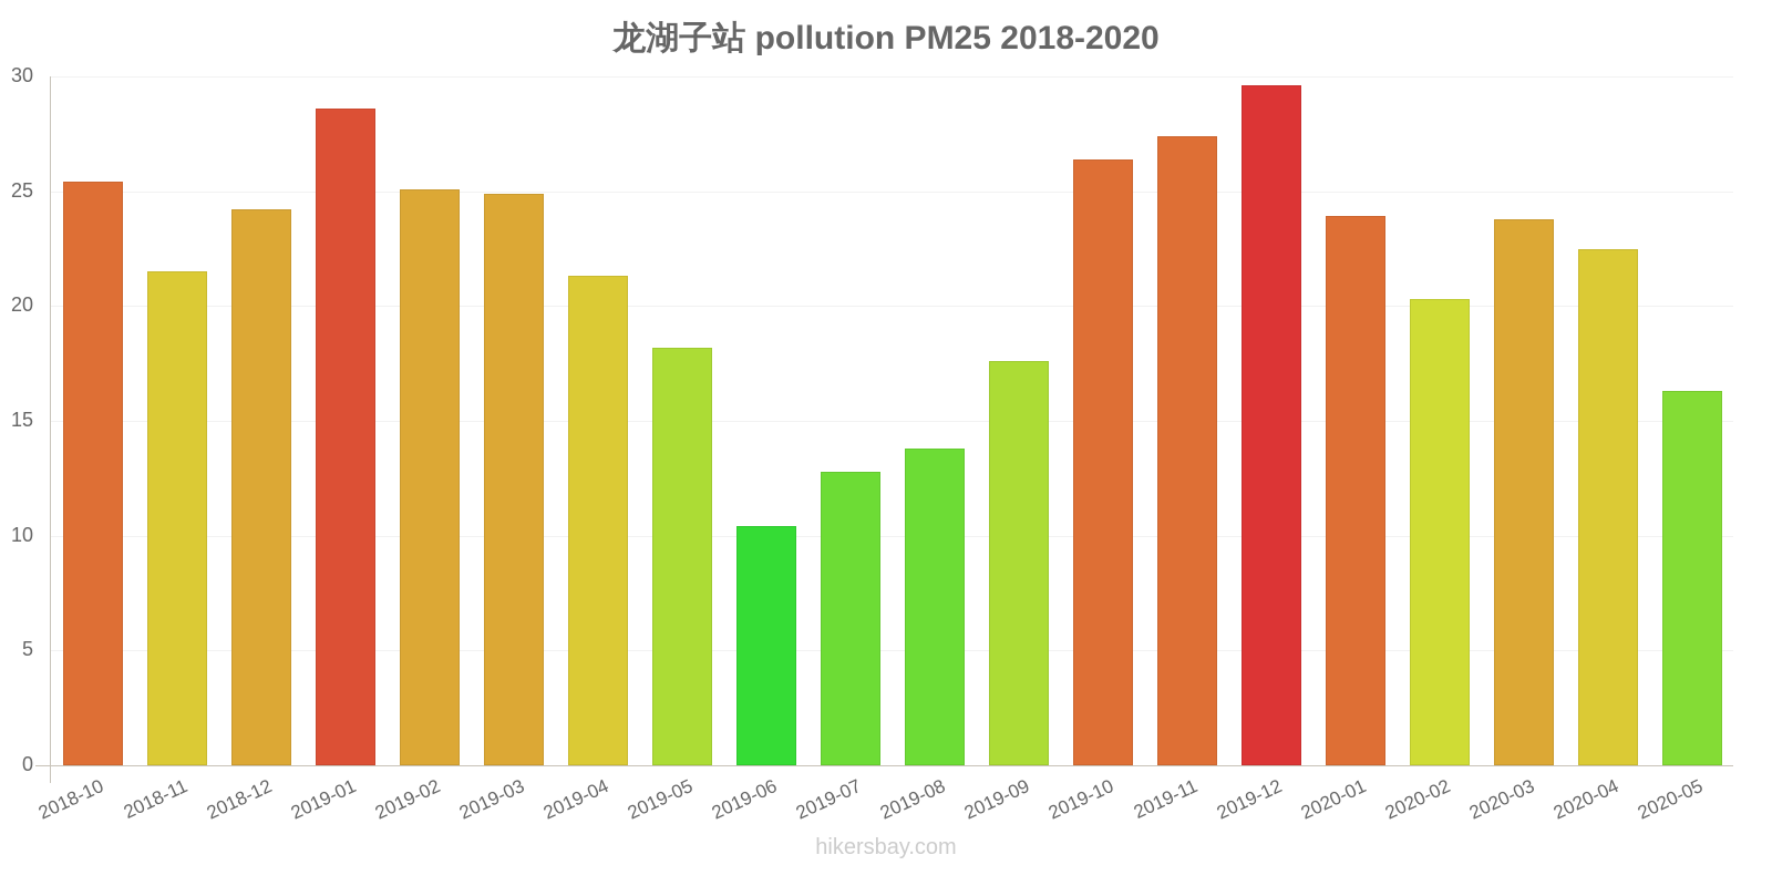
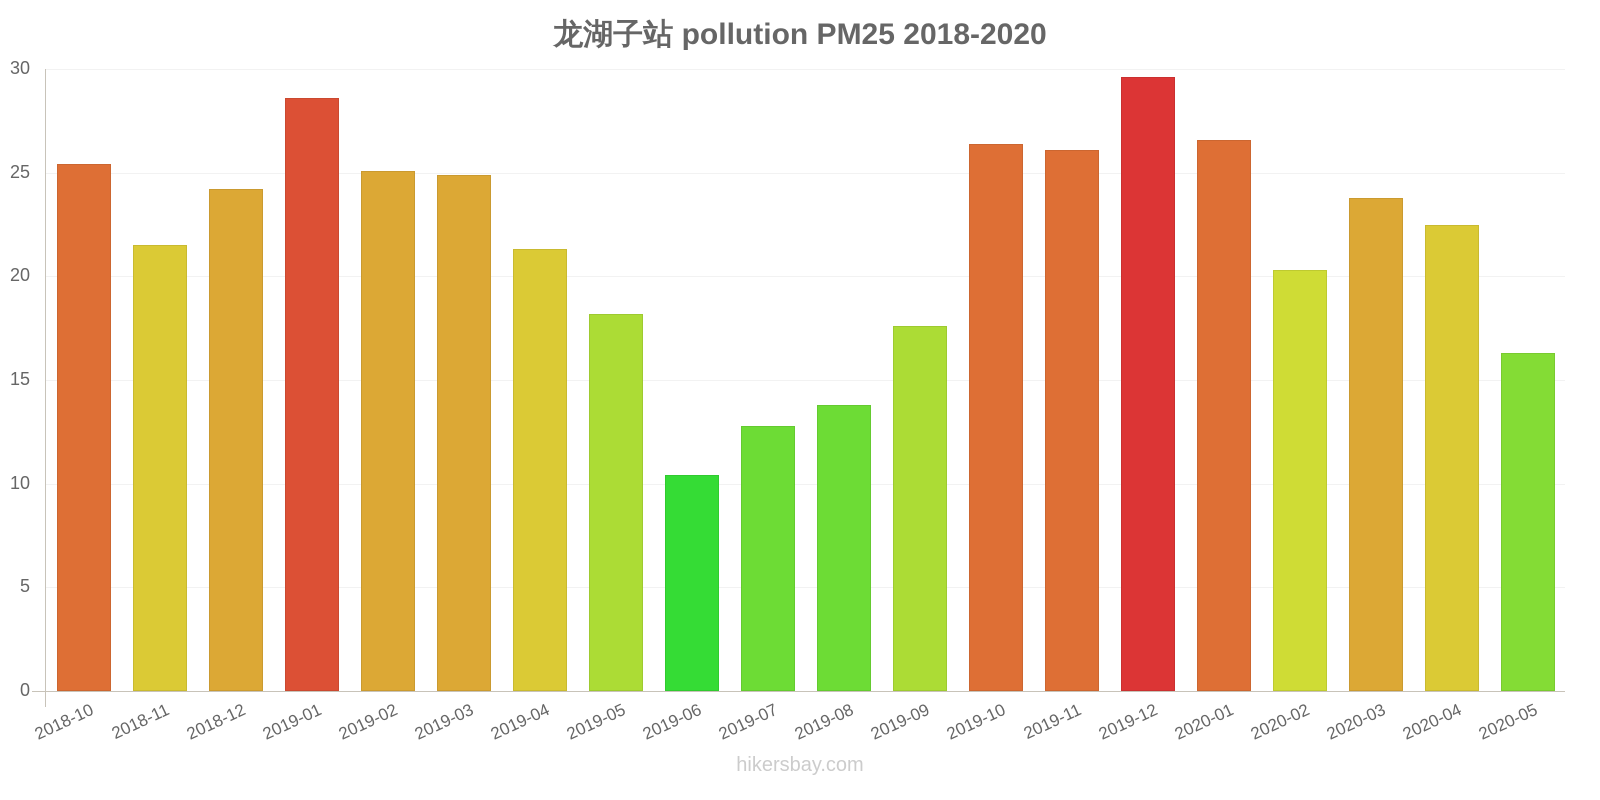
2019-11: 27.4 -> 26.1
2020-01: 23.9 -> 26.6
